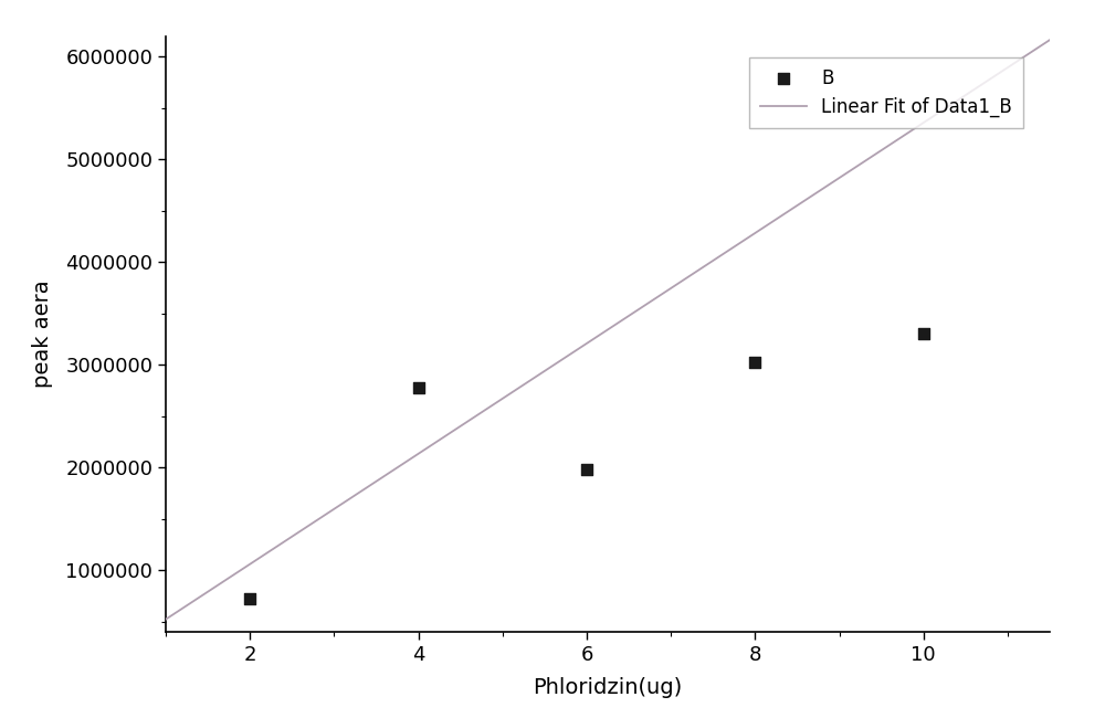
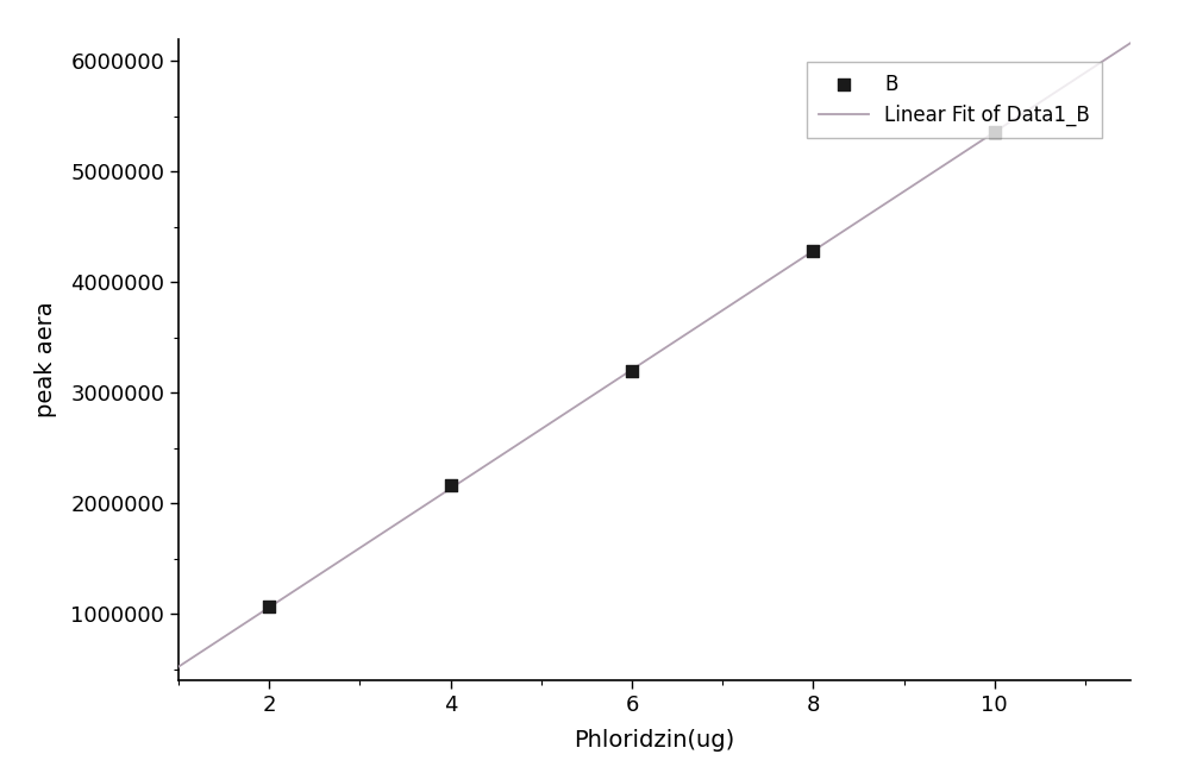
B/2: 720000 -> 1070000
B/4: 2780000 -> 2160000
B/6: 1980000 -> 3200000
B/8: 3020000 -> 4280000
B/10: 3300000 -> 5360000
